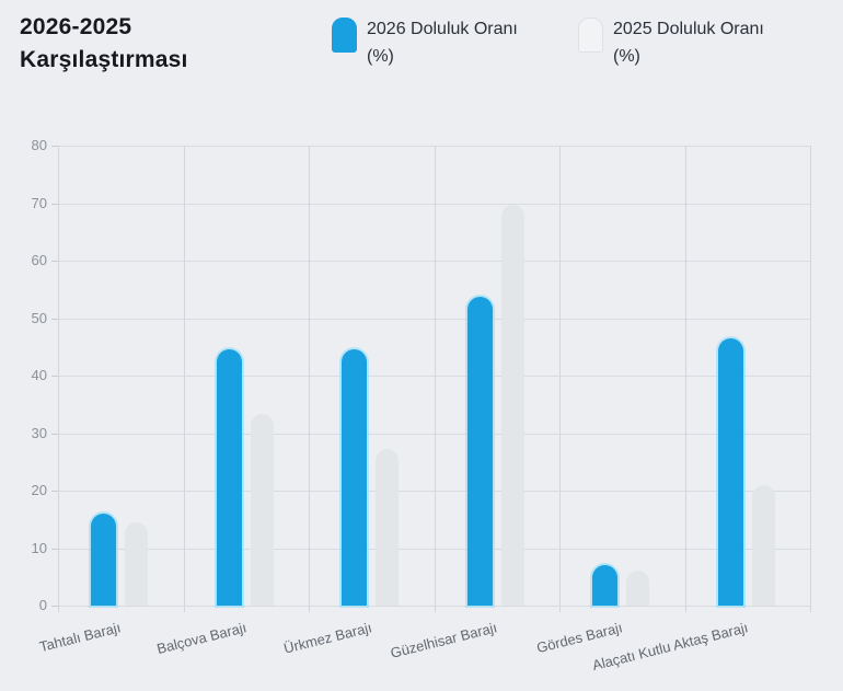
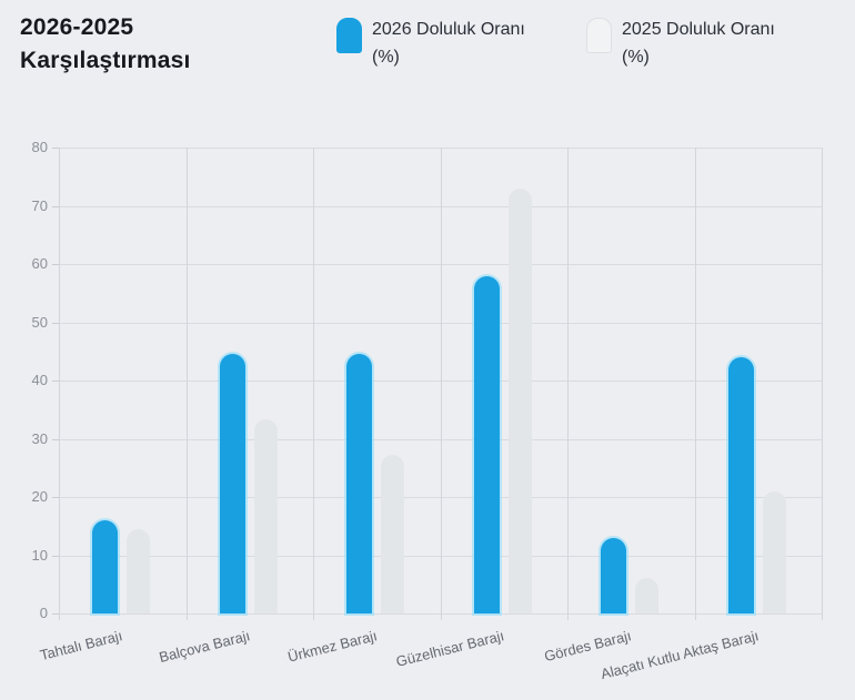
2026 Doluluk Oranı (%)/Güzelhisar Barajı: 54 -> 58
2025 Doluluk Oranı (%)/Güzelhisar Barajı: 70 -> 73
2026 Doluluk Oranı (%)/Gördes Barajı: 7 -> 13
2026 Doluluk Oranı (%)/Alaçatı Kutlu Aktaş Barajı: 46 -> 44
